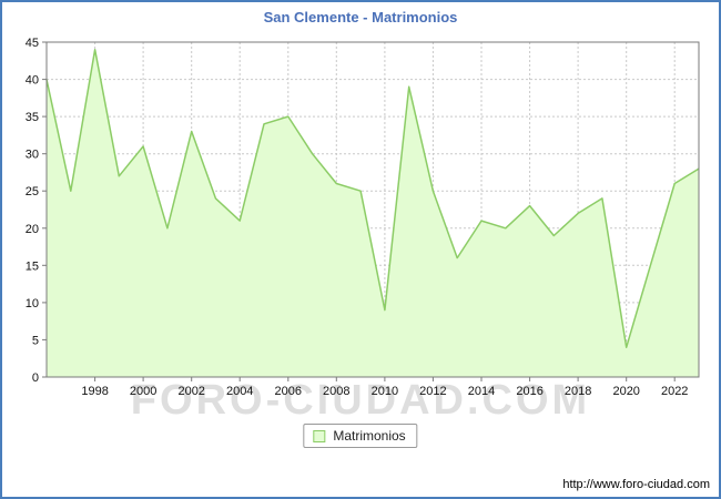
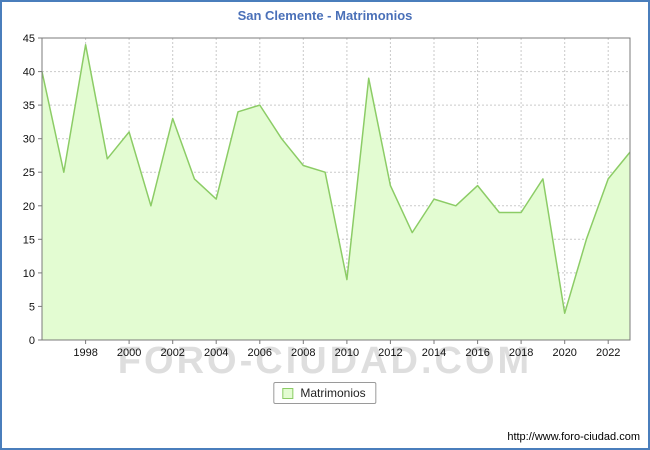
2012: 25 -> 23
2018: 22 -> 19
2022: 26 -> 24
